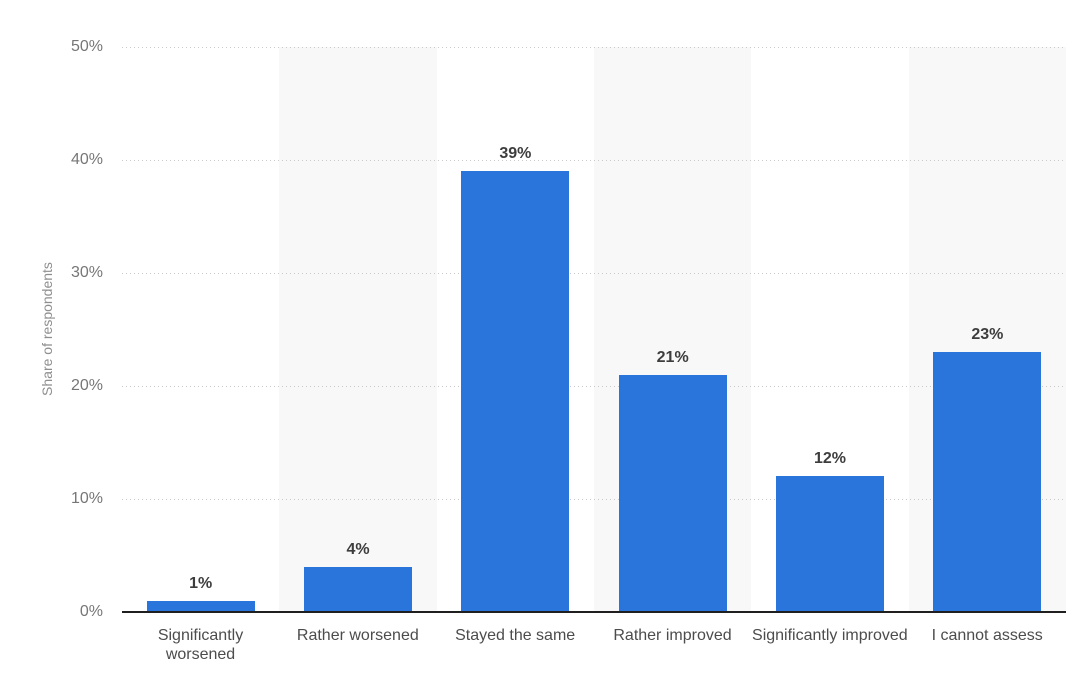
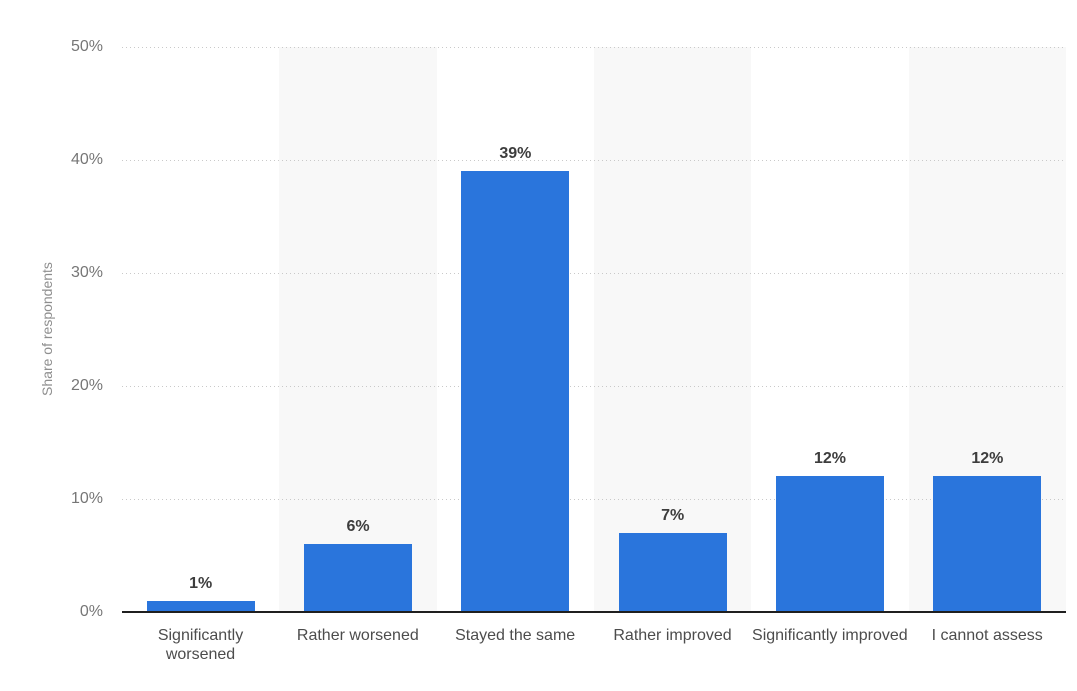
Rather worsened: 4% -> 6%
Rather improved: 21% -> 7%
I cannot assess: 23% -> 12%
